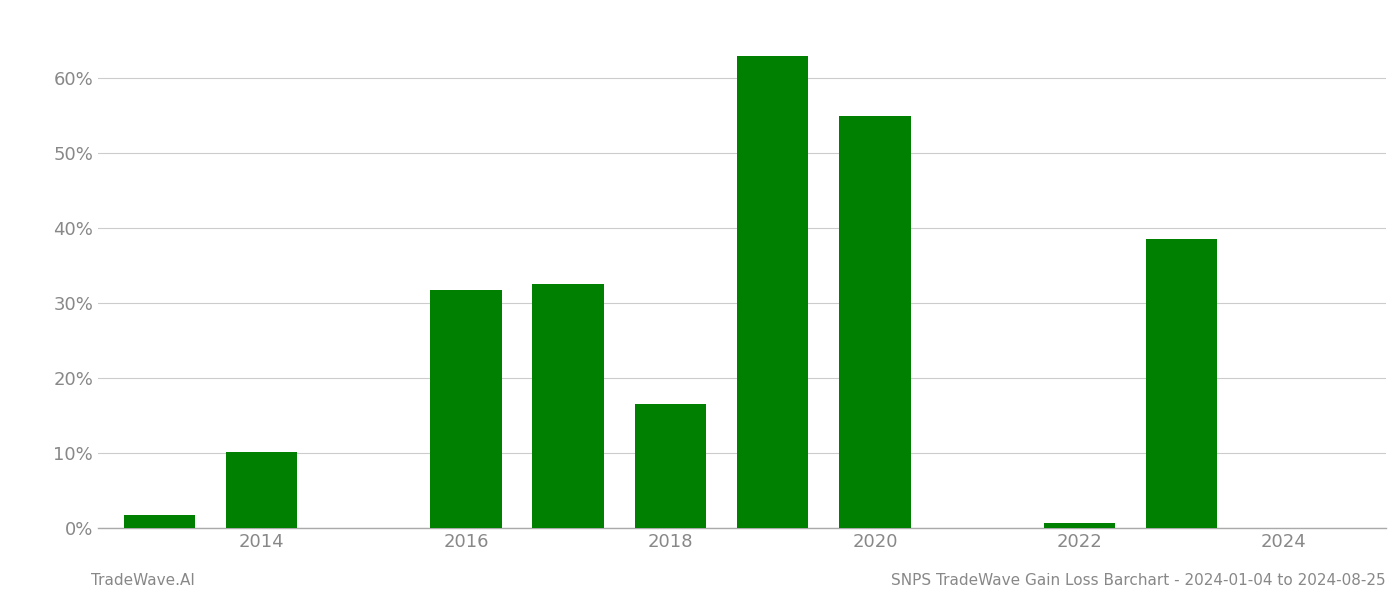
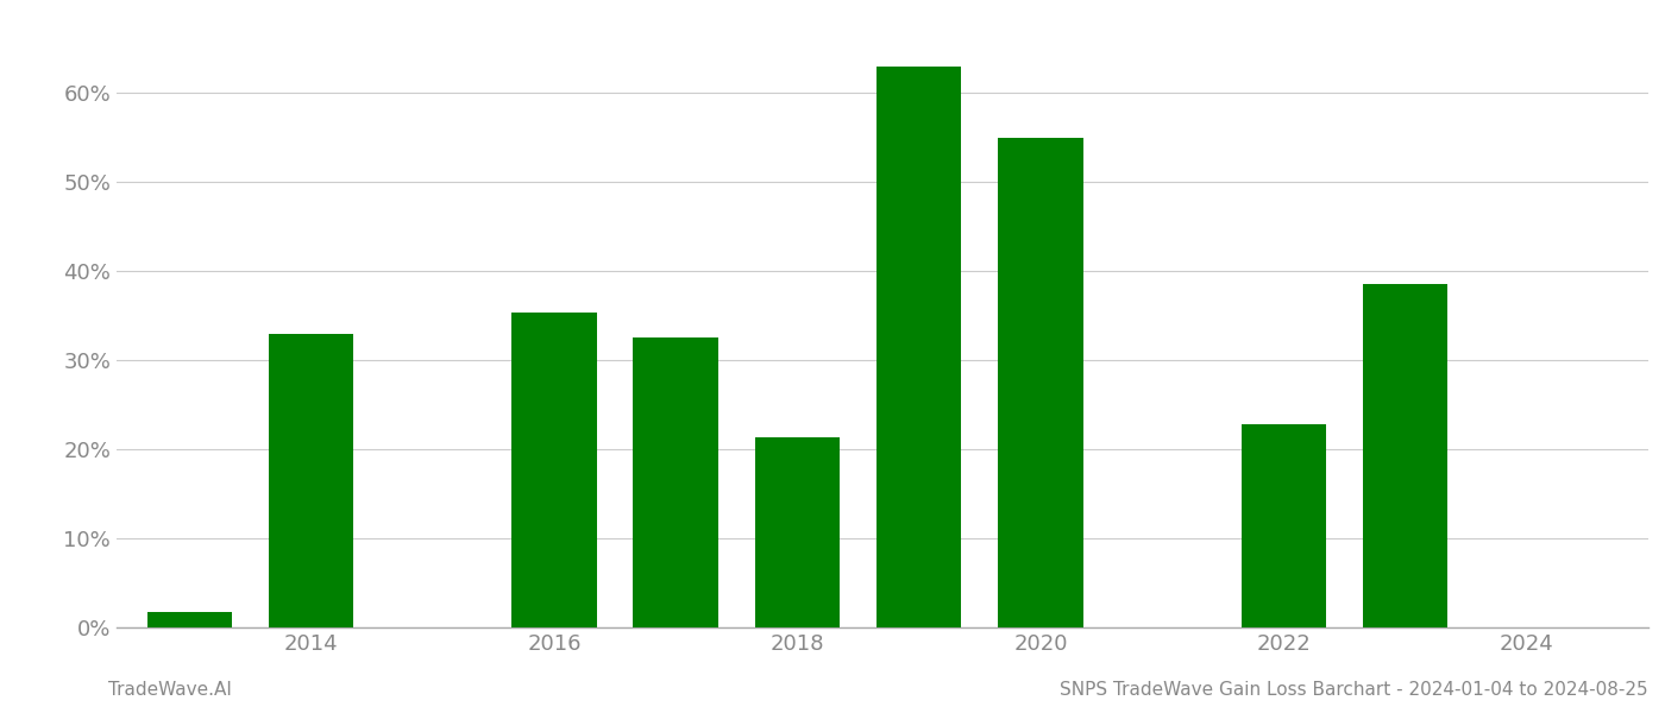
2014: 10.2% -> 33.0%
2016: 31.8% -> 35.4%
2018: 16.5% -> 21.4%
2022: 0.7% -> 22.8%
